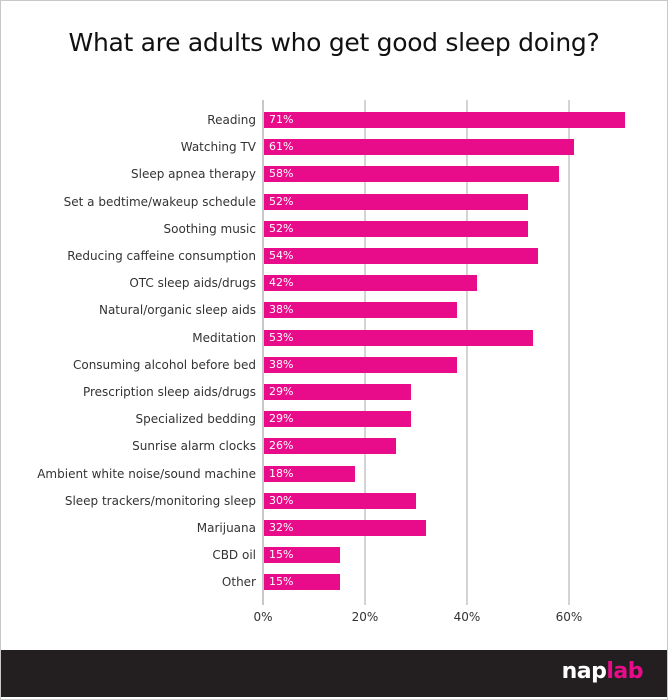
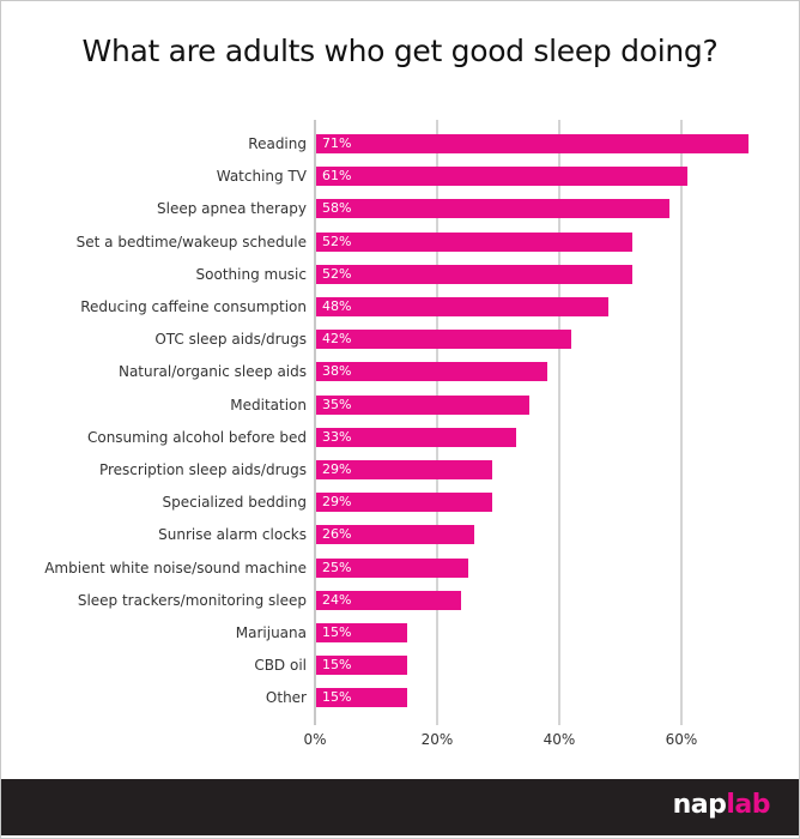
Reducing caffeine consumption: 54% -> 48%
Meditation: 53% -> 35%
Consuming alcohol before bed: 38% -> 33%
Ambient white noise/sound machine: 18% -> 25%
Sleep trackers/monitoring sleep: 30% -> 24%
Marijuana: 32% -> 15%
